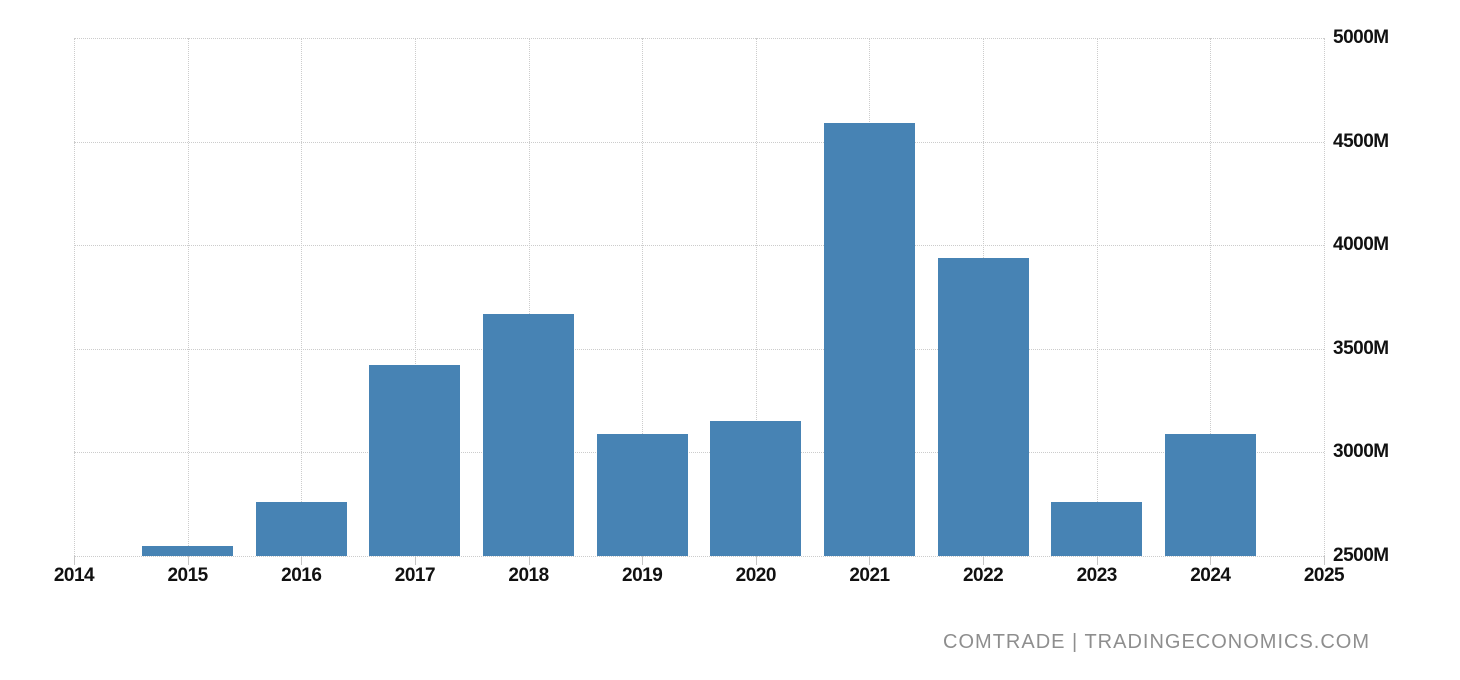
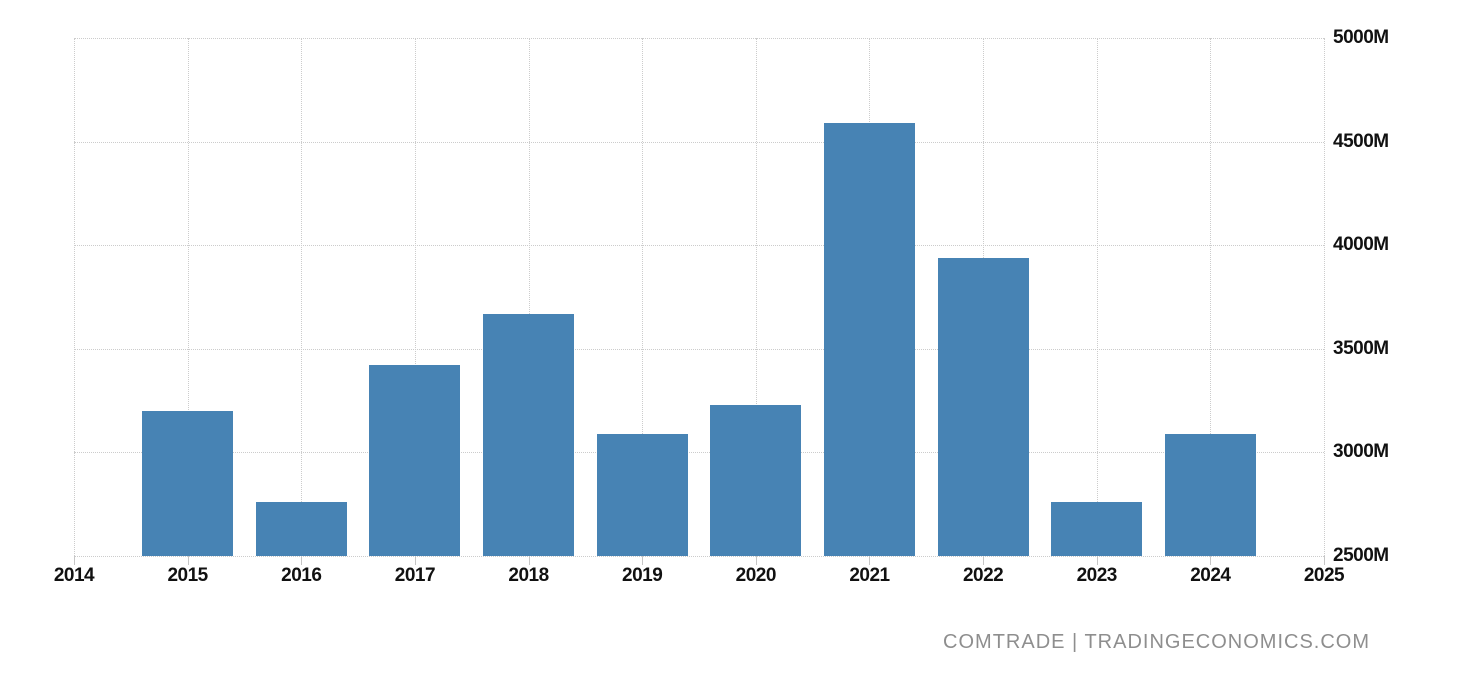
2015: 2550M -> 3200M
2020: 3150M -> 3230M
